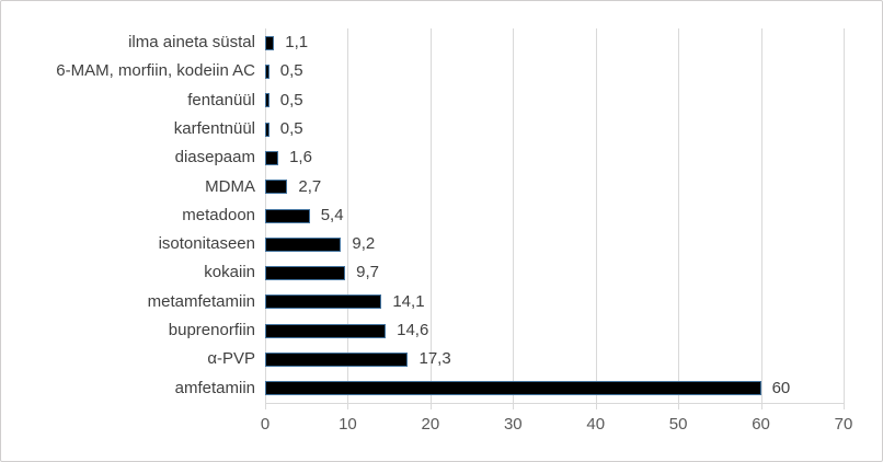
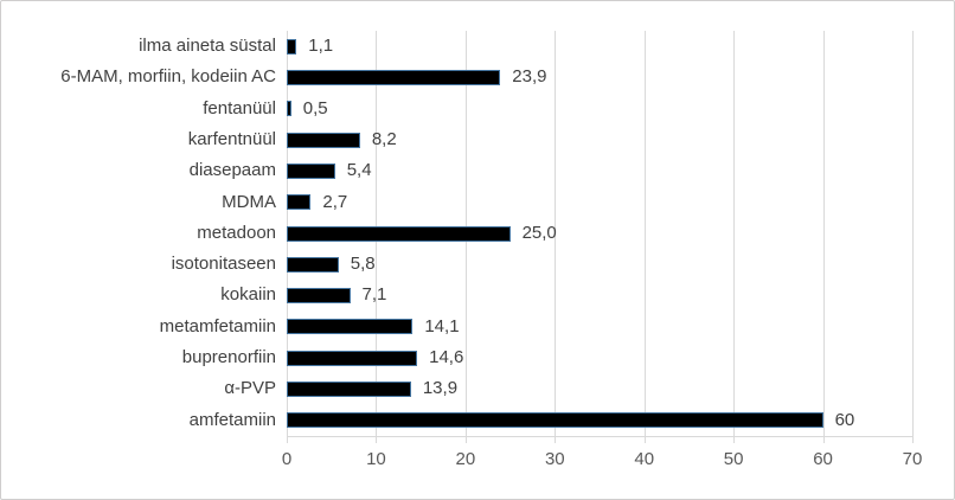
6-MAM, morfiin, kodeiin AC: 0,5 -> 23,9
karfentnüül: 0,5 -> 8,2
diasepaam: 1,6 -> 5,4
metadoon: 5,4 -> 25,0
isotonitaseen: 9,2 -> 5,8
kokaiin: 9,7 -> 7,1
α-PVP: 17,3 -> 13,9
